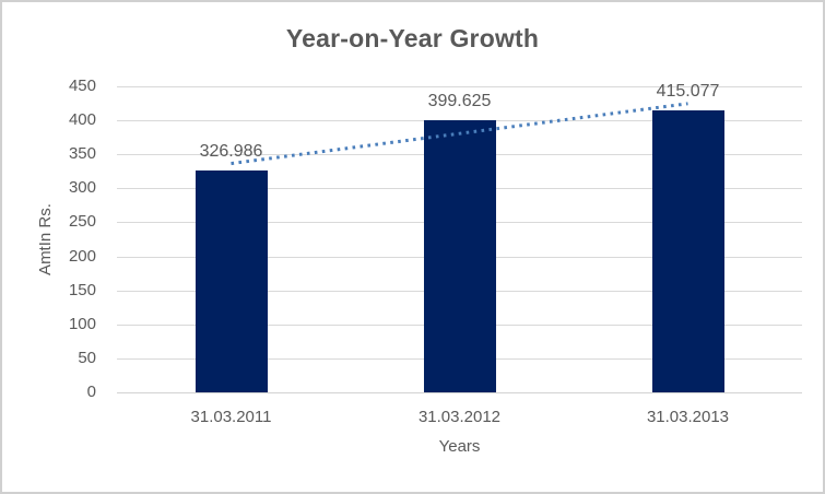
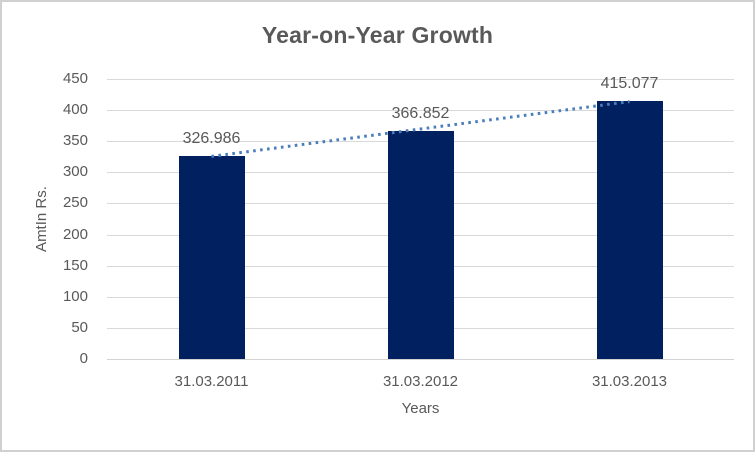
31.03.2012: 399.625 -> 366.852
